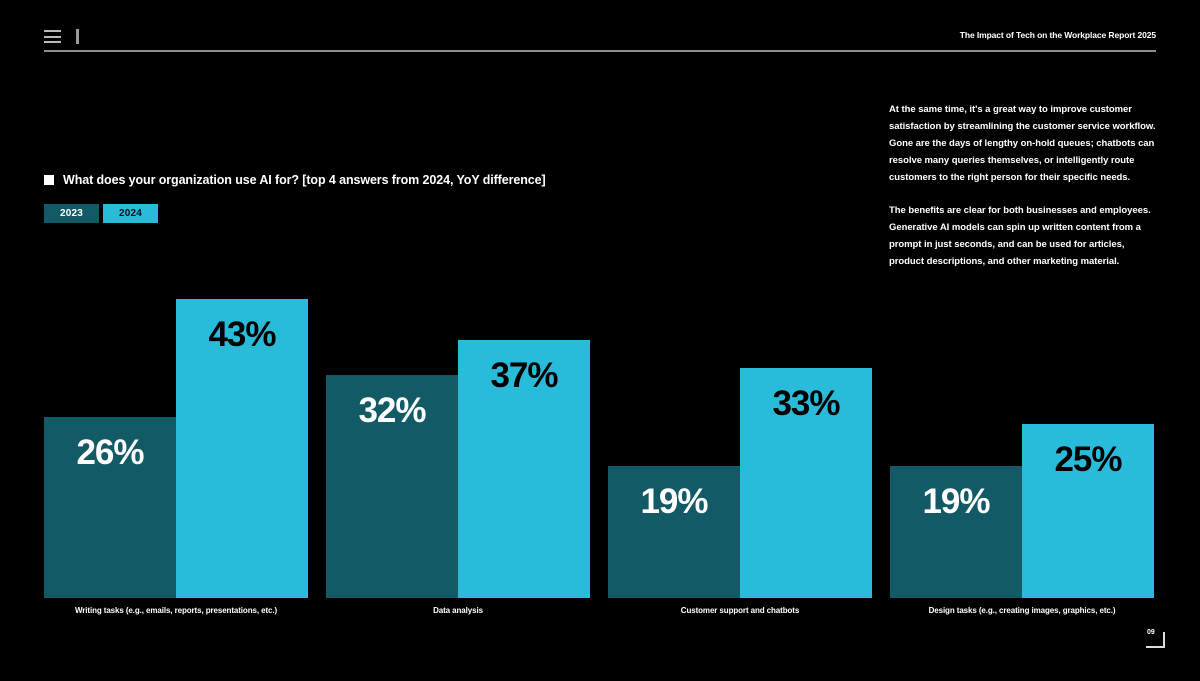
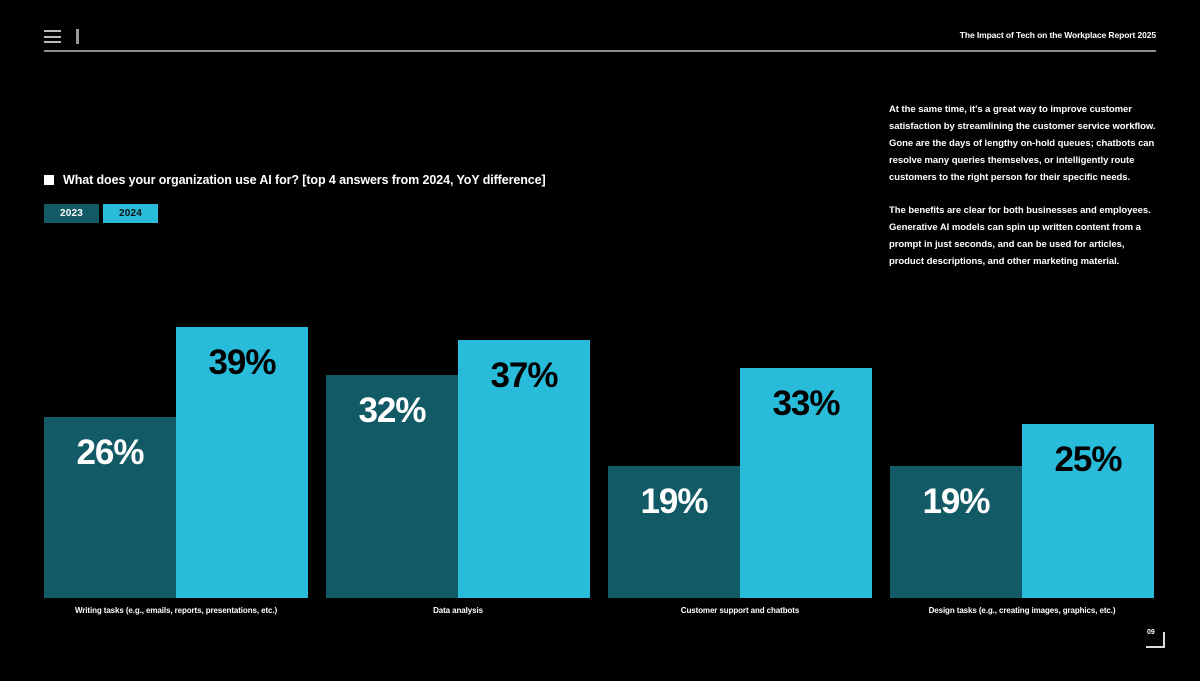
2024/Writing tasks (e.g., emails, reports, presentations, etc.): 43% -> 39%
